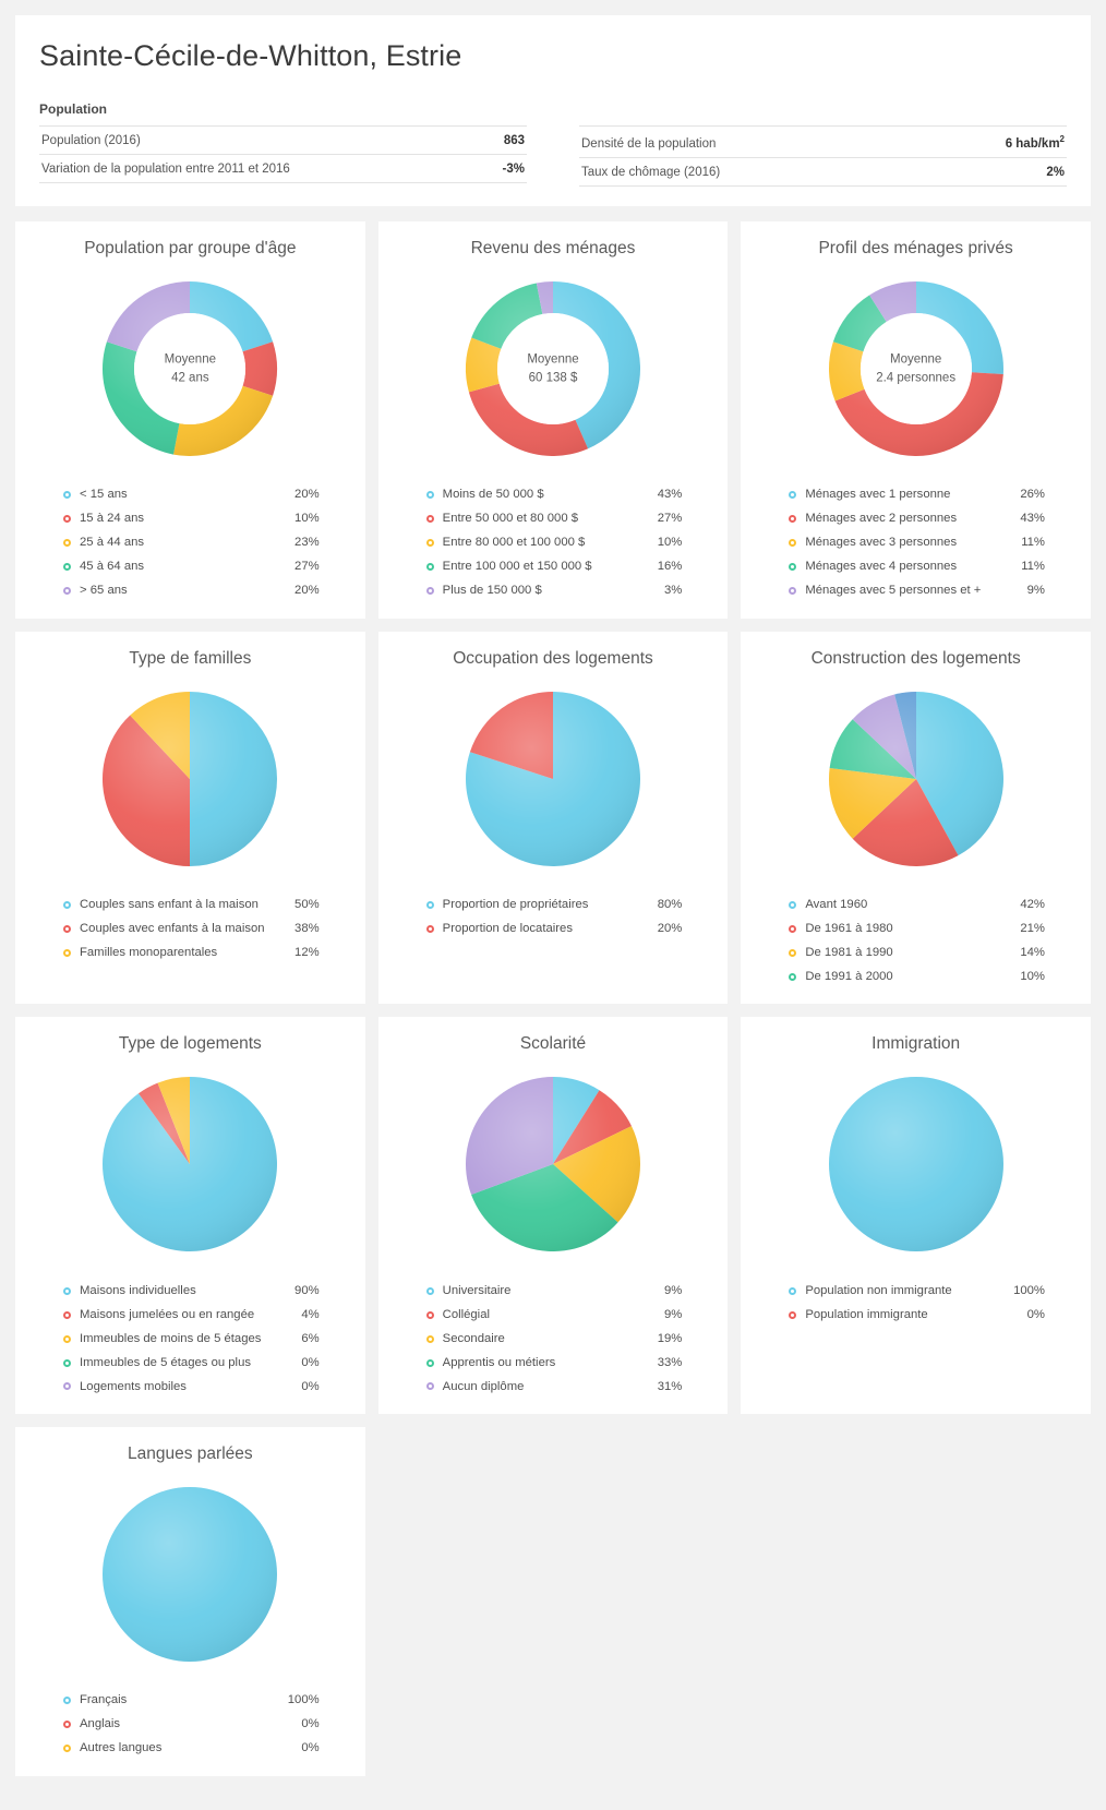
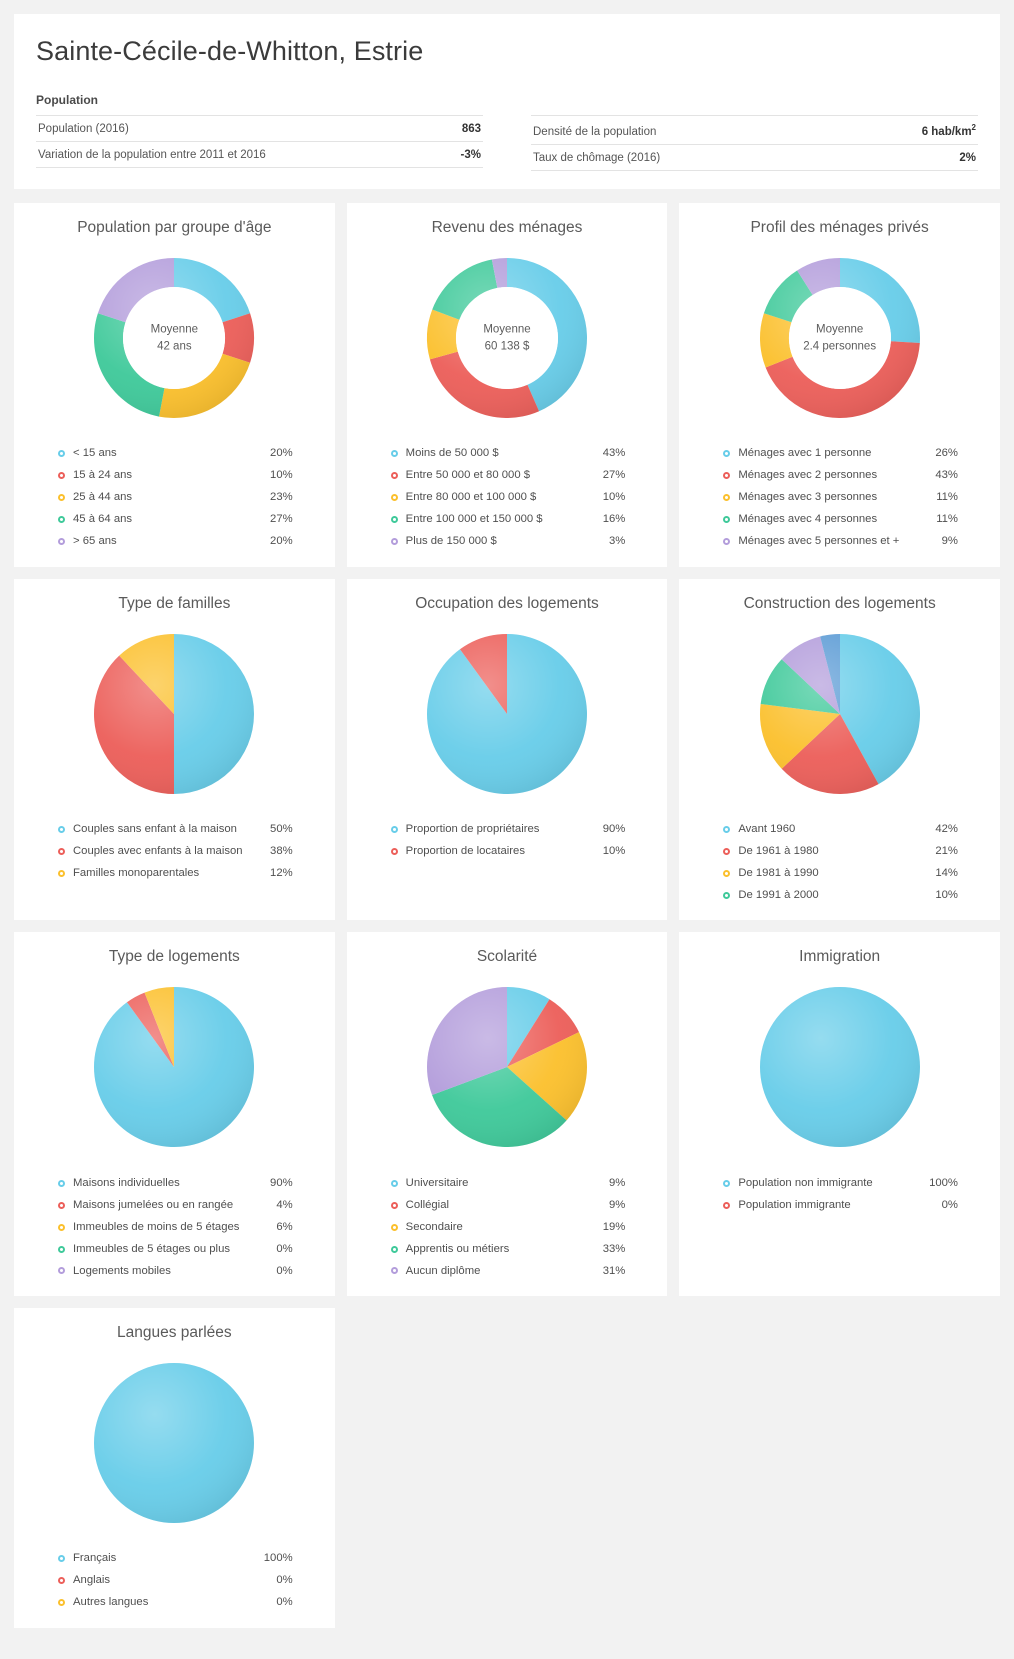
Occupation des logements/Proportion de propriétaires: 80% -> 90%
Occupation des logements/Proportion de locataires: 20% -> 10%
